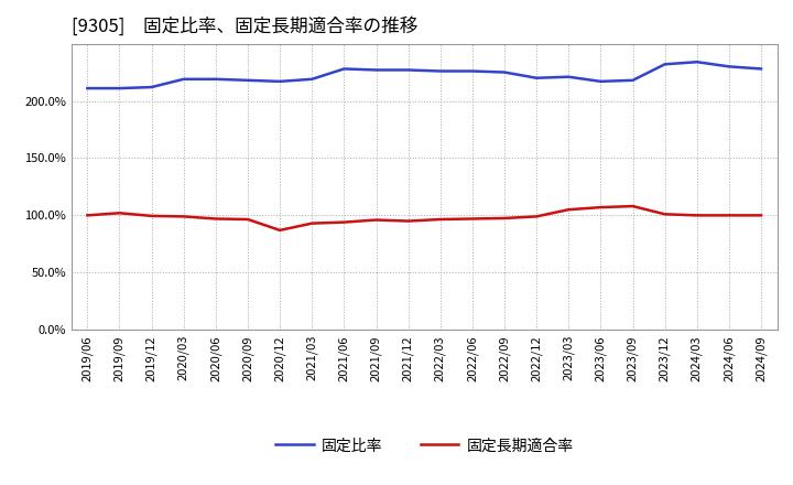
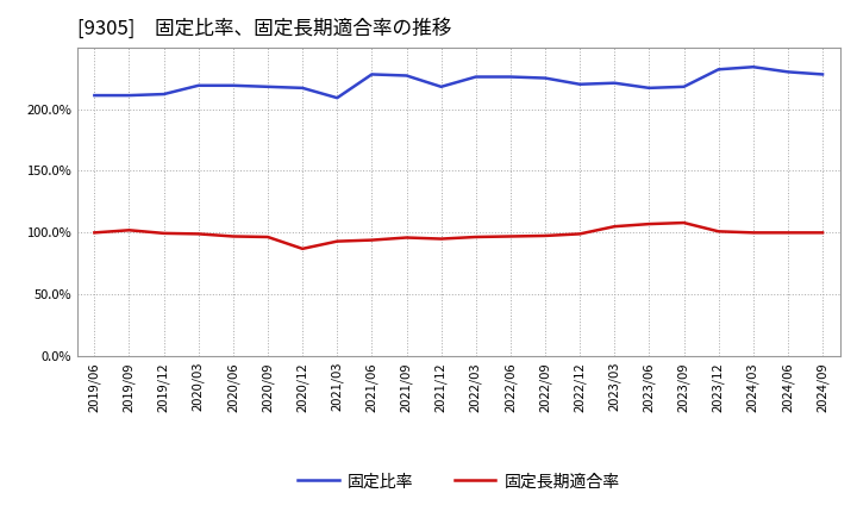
固定比率/2021/03: 219% -> 209%
固定比率/2021/12: 227% -> 218%
